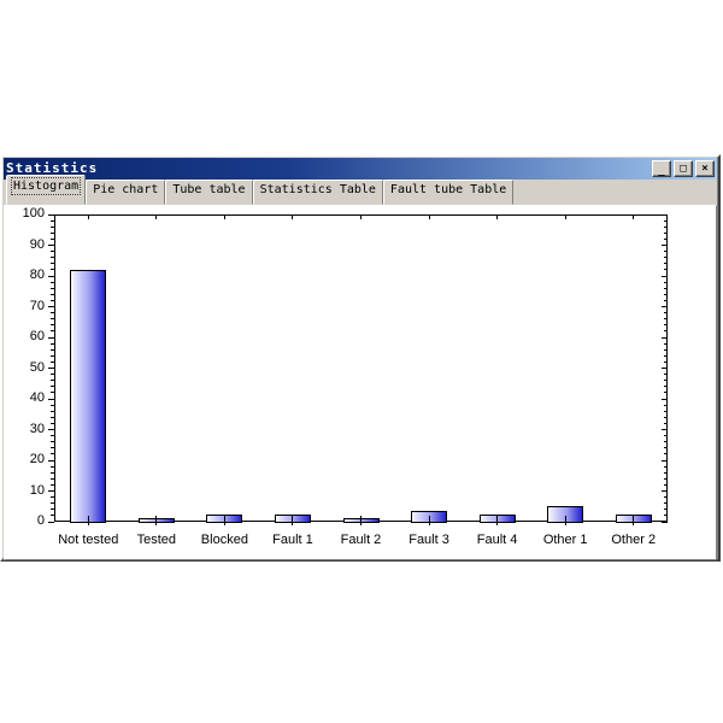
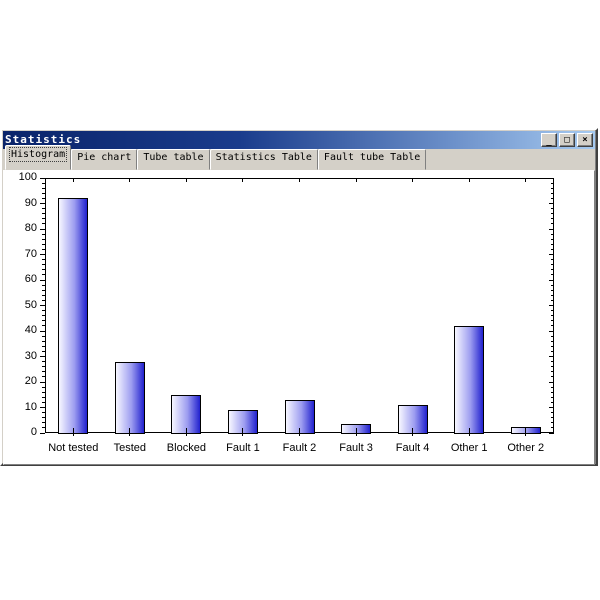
Not tested: 82 -> 92
Tested: 1 -> 28
Blocked: 2 -> 15
Fault 1: 2 -> 9
Fault 2: 1 -> 13
Fault 4: 2 -> 11
Other 1: 5 -> 42
